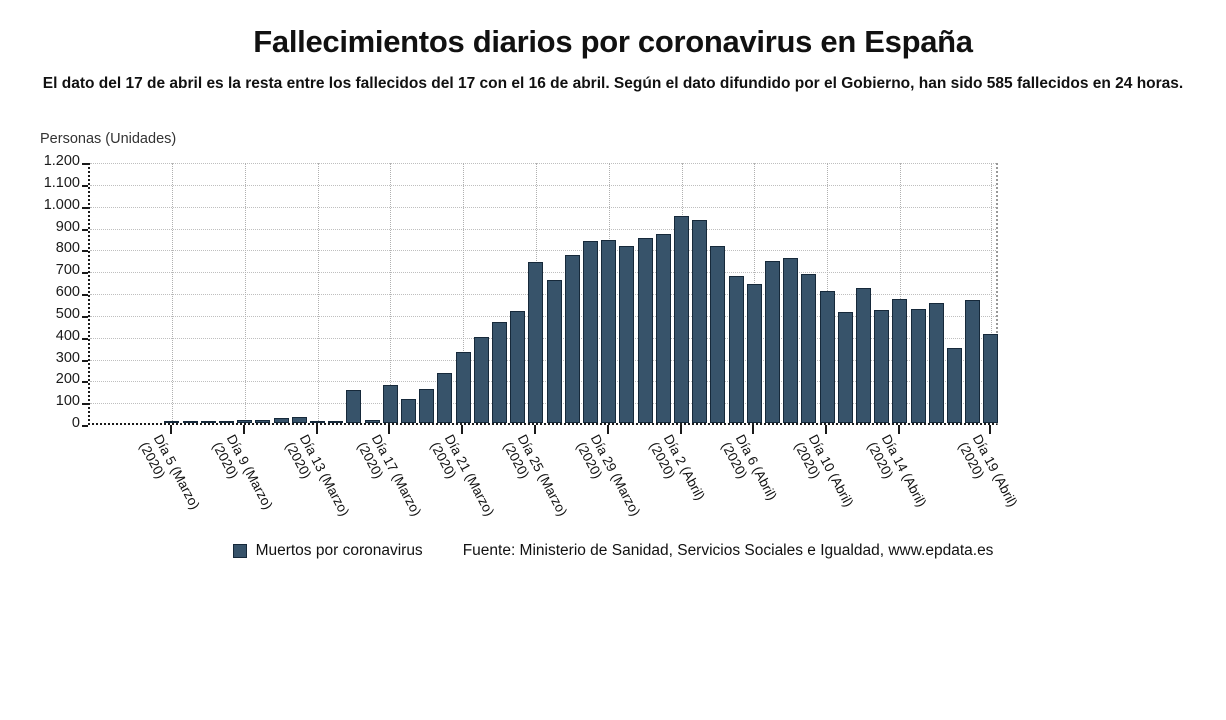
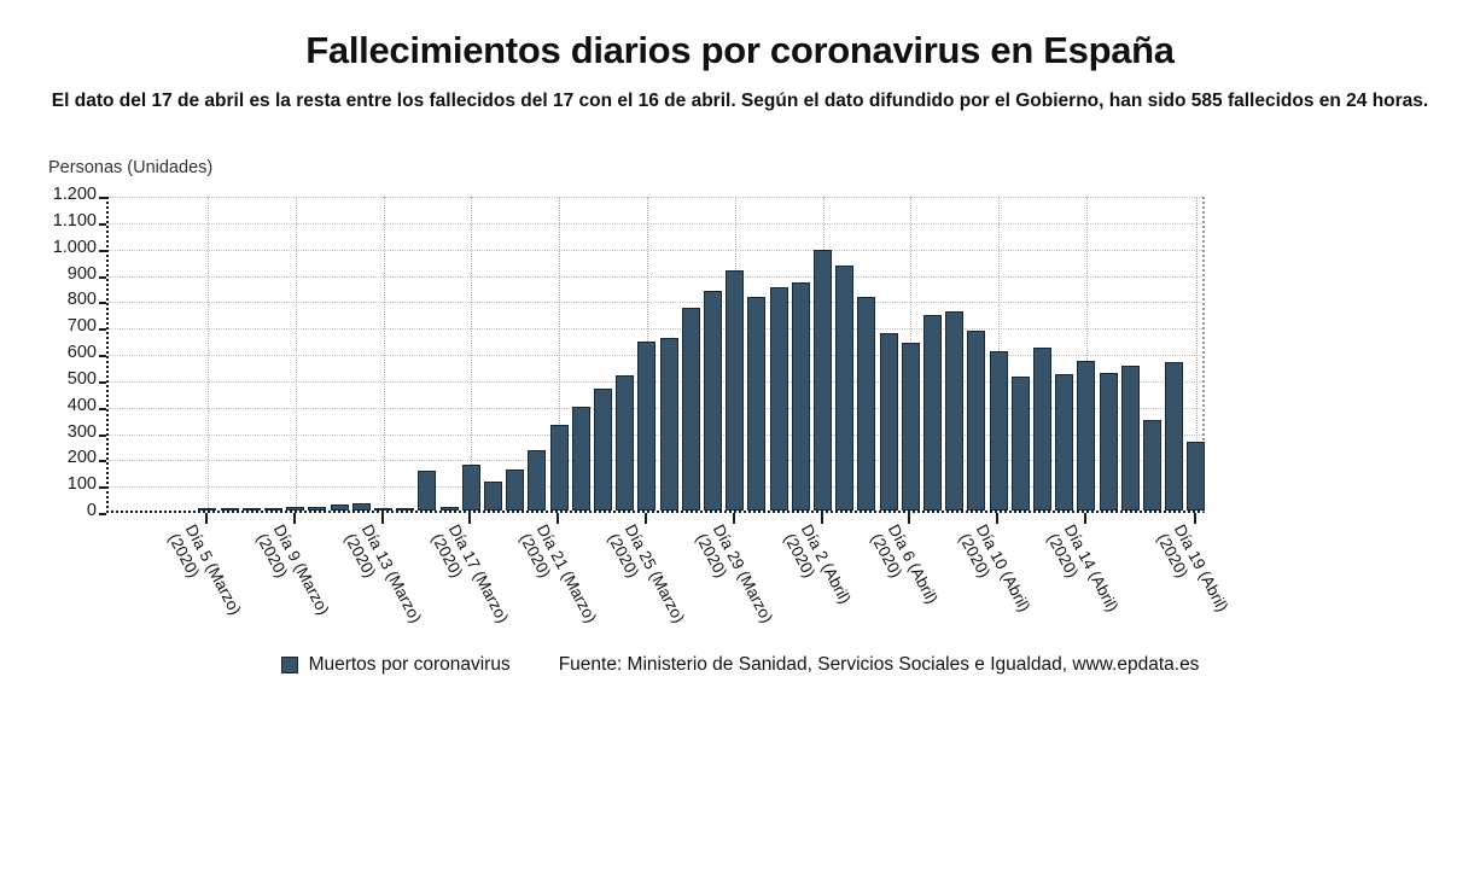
Día 25 (Marzo) (2020): 740 -> 640
Día 29 (Marzo) (2020): 840 -> 910
Día 2 (Abril) (2020): 950 -> 990
Día 19 (Abril) (2020): 410 -> 260
